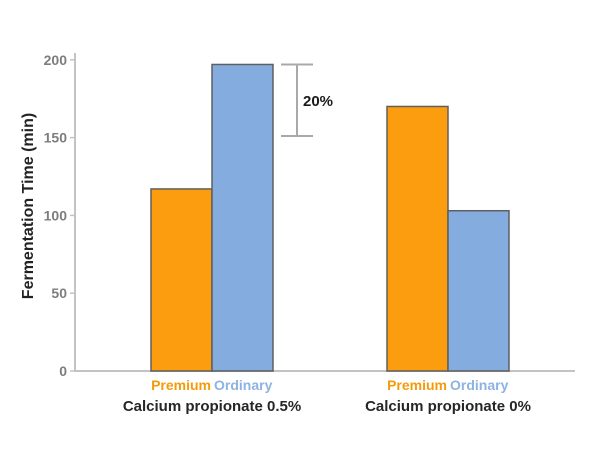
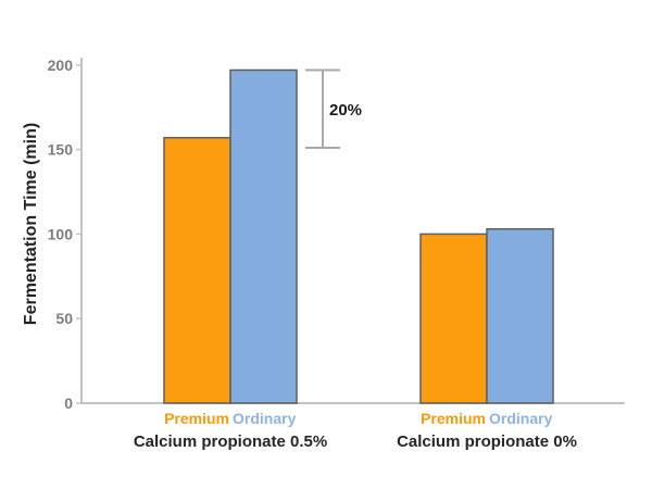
Premium/Calcium propionate 0.5%: 117 -> 157
Premium/Calcium propionate 0%: 170 -> 100
